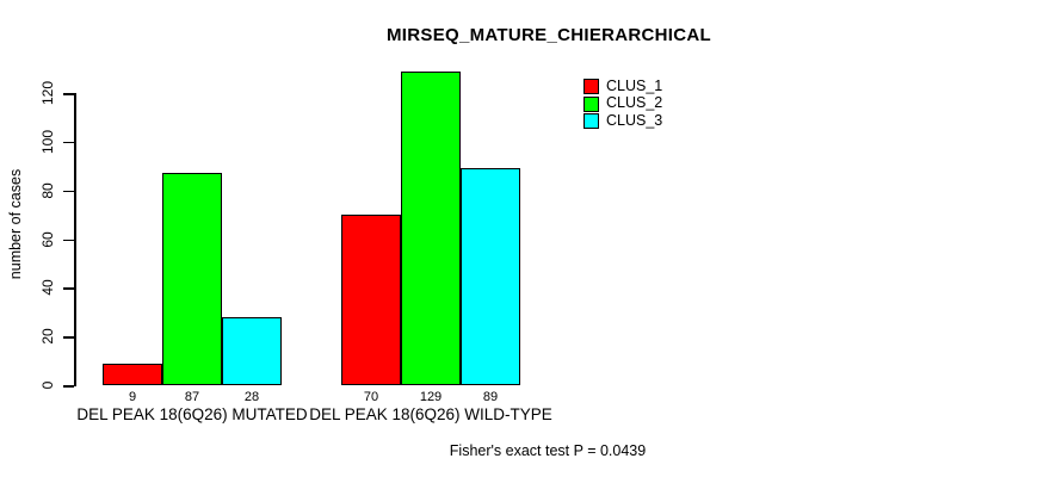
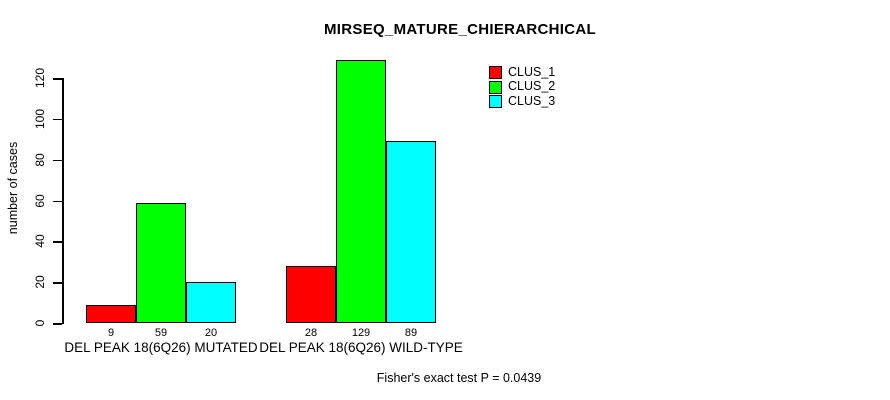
CLUS_2/DEL PEAK 18(6Q26) MUTATED: 87 -> 59
CLUS_3/DEL PEAK 18(6Q26) MUTATED: 28 -> 20
CLUS_1/DEL PEAK 18(6Q26) WILD-TYPE: 70 -> 28
